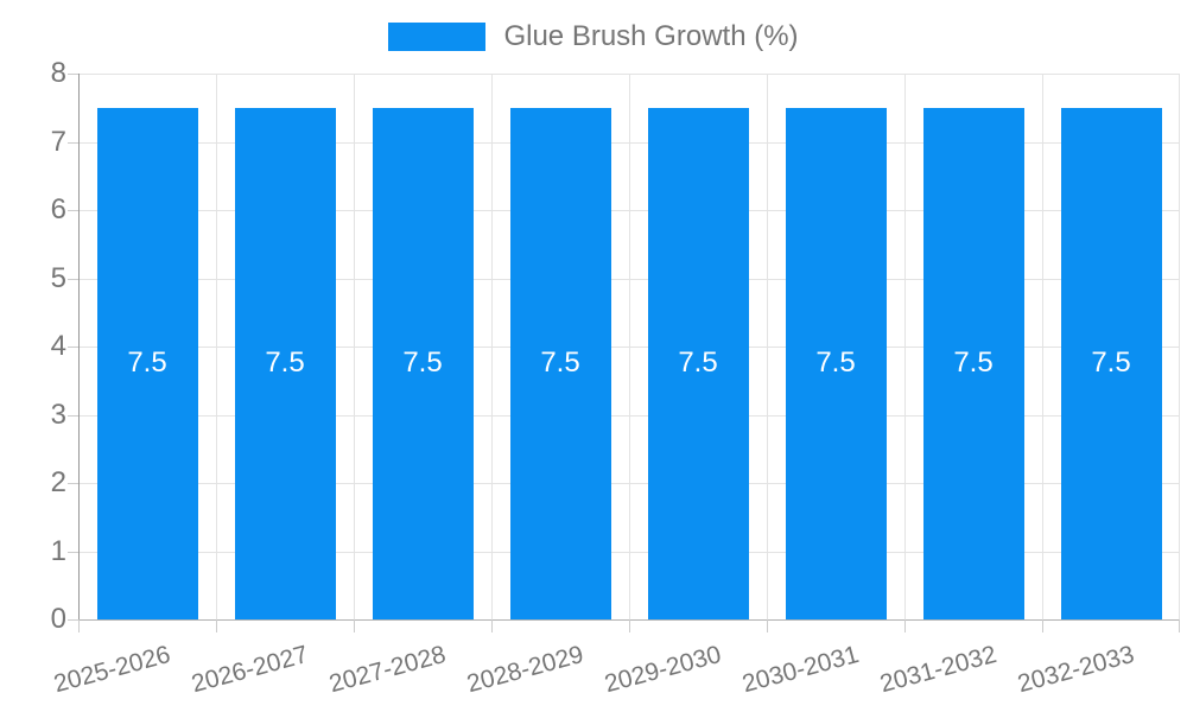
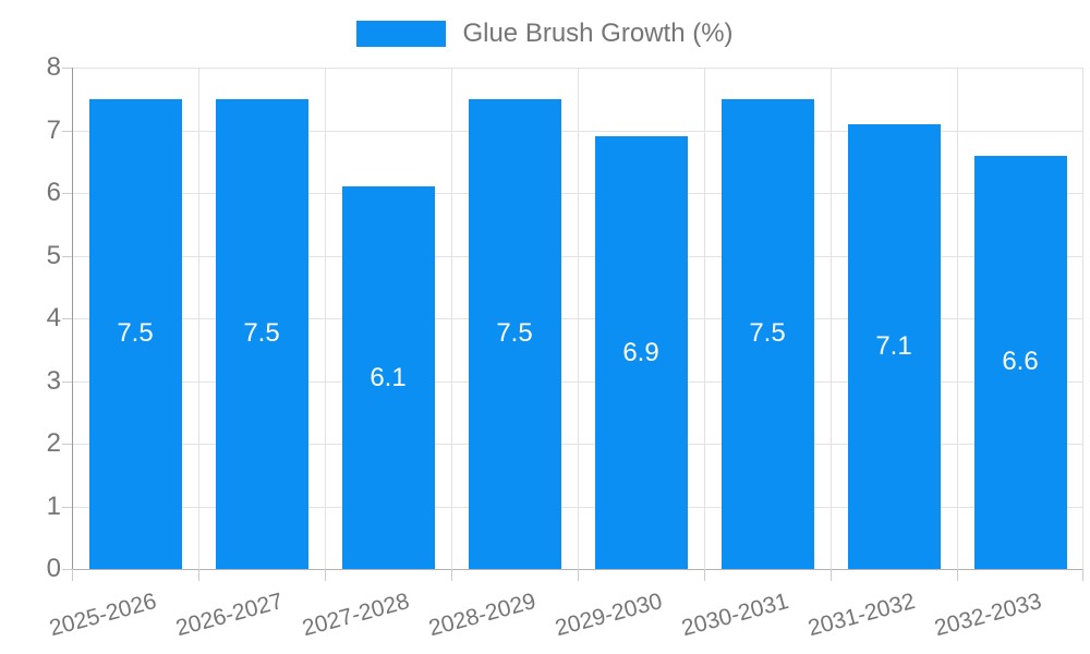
2027-2028: 7.5 -> 6.1
2029-2030: 7.5 -> 6.9
2031-2032: 7.5 -> 7.1
2032-2033: 7.5 -> 6.6
